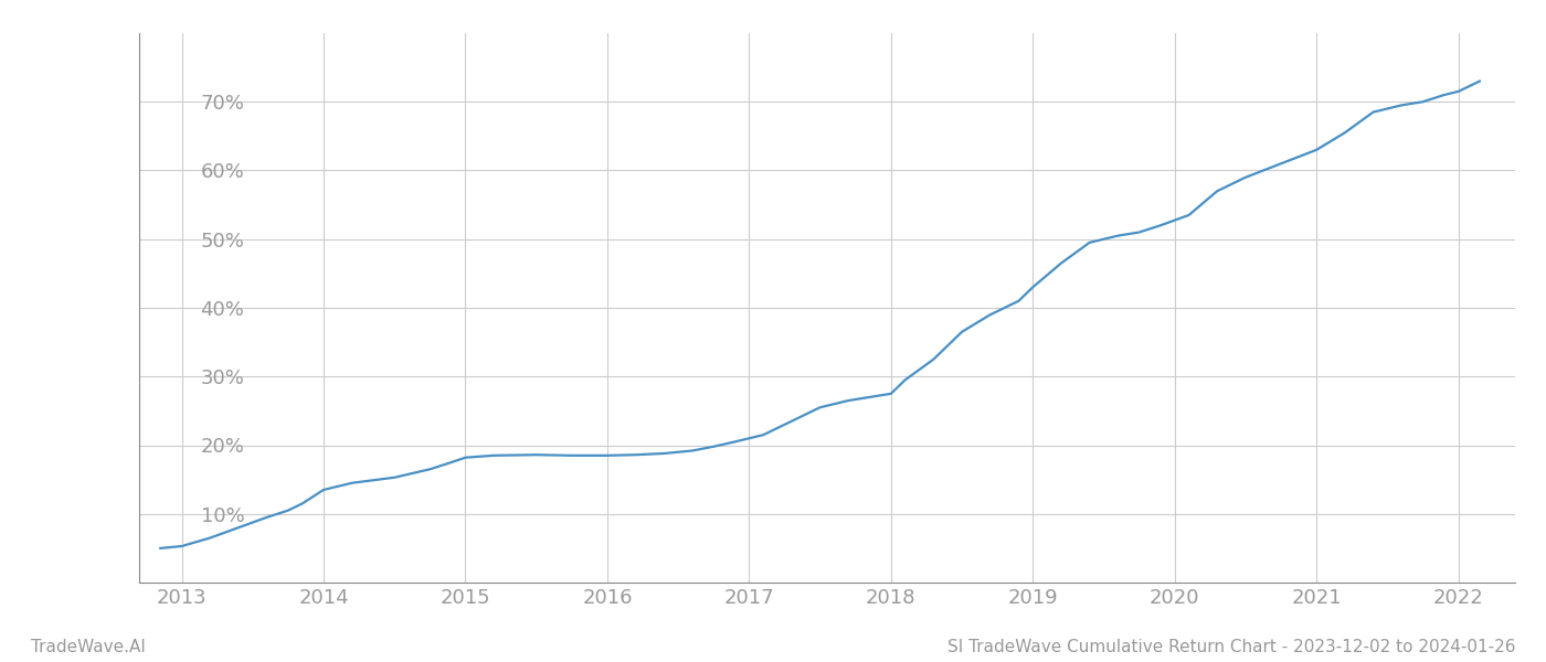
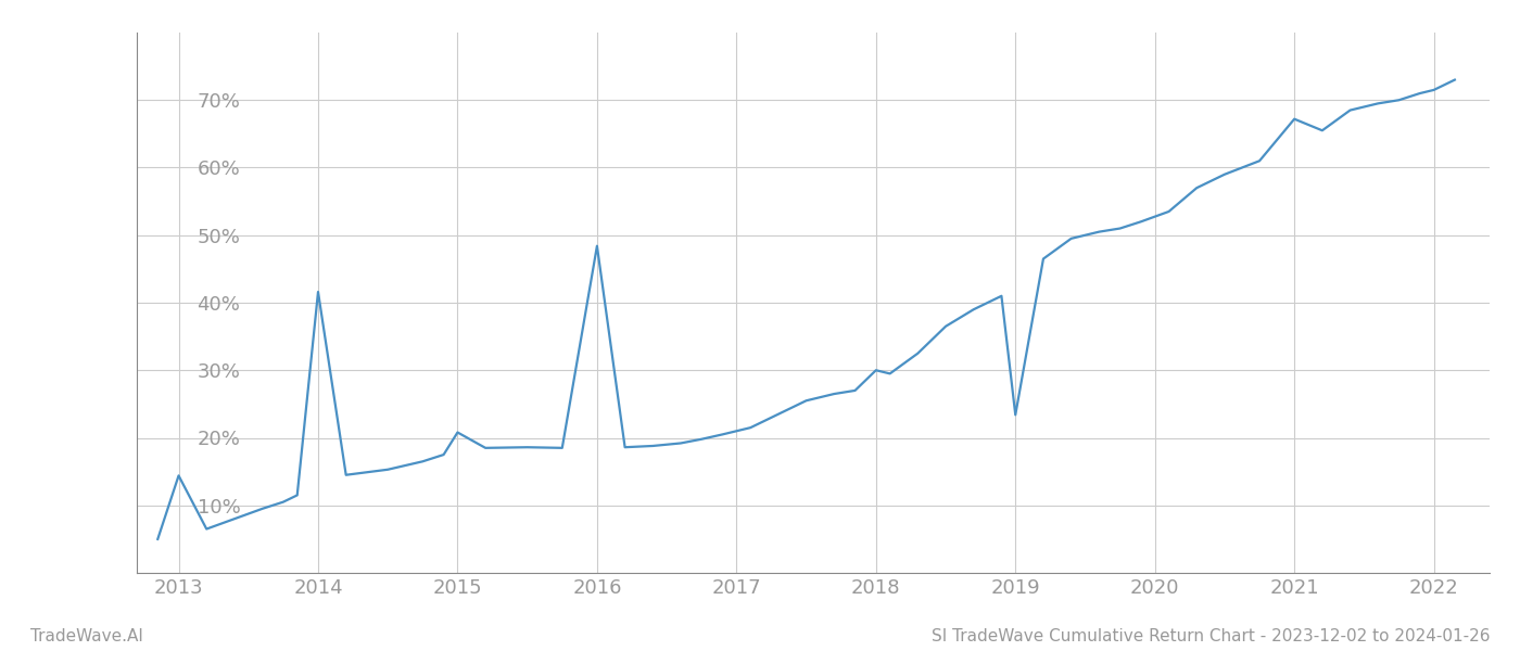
2013: 5.3% -> 14.4%
2014: 13.5% -> 41.6%
2015: 18.2% -> 20.8%
2016: 18.5% -> 48.4%
2018: 27.5% -> 30.0%
2019: 43.0% -> 23.4%
2021: 63.0% -> 67.2%
